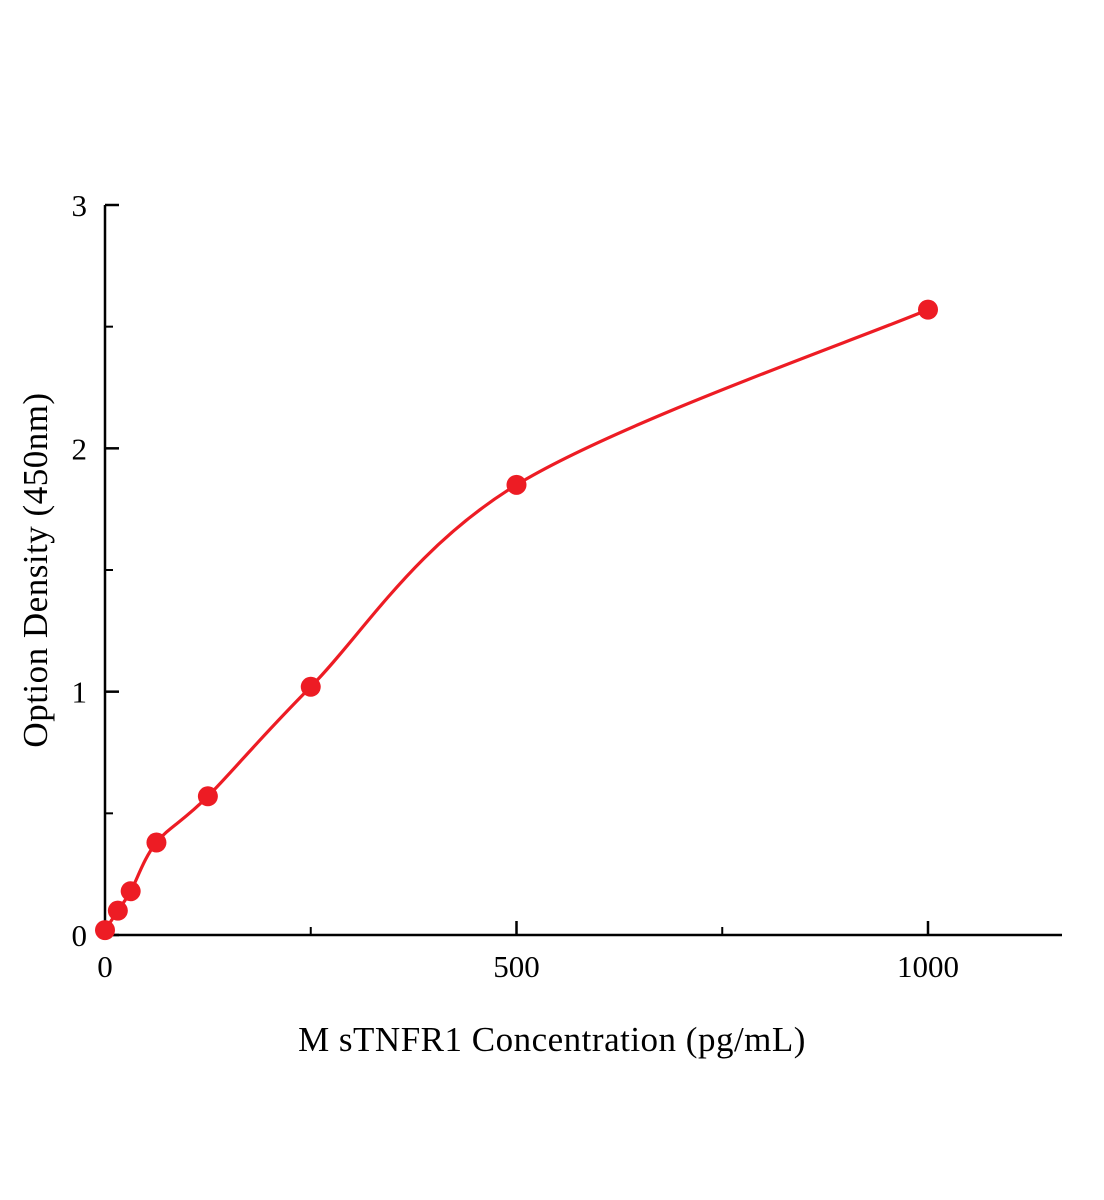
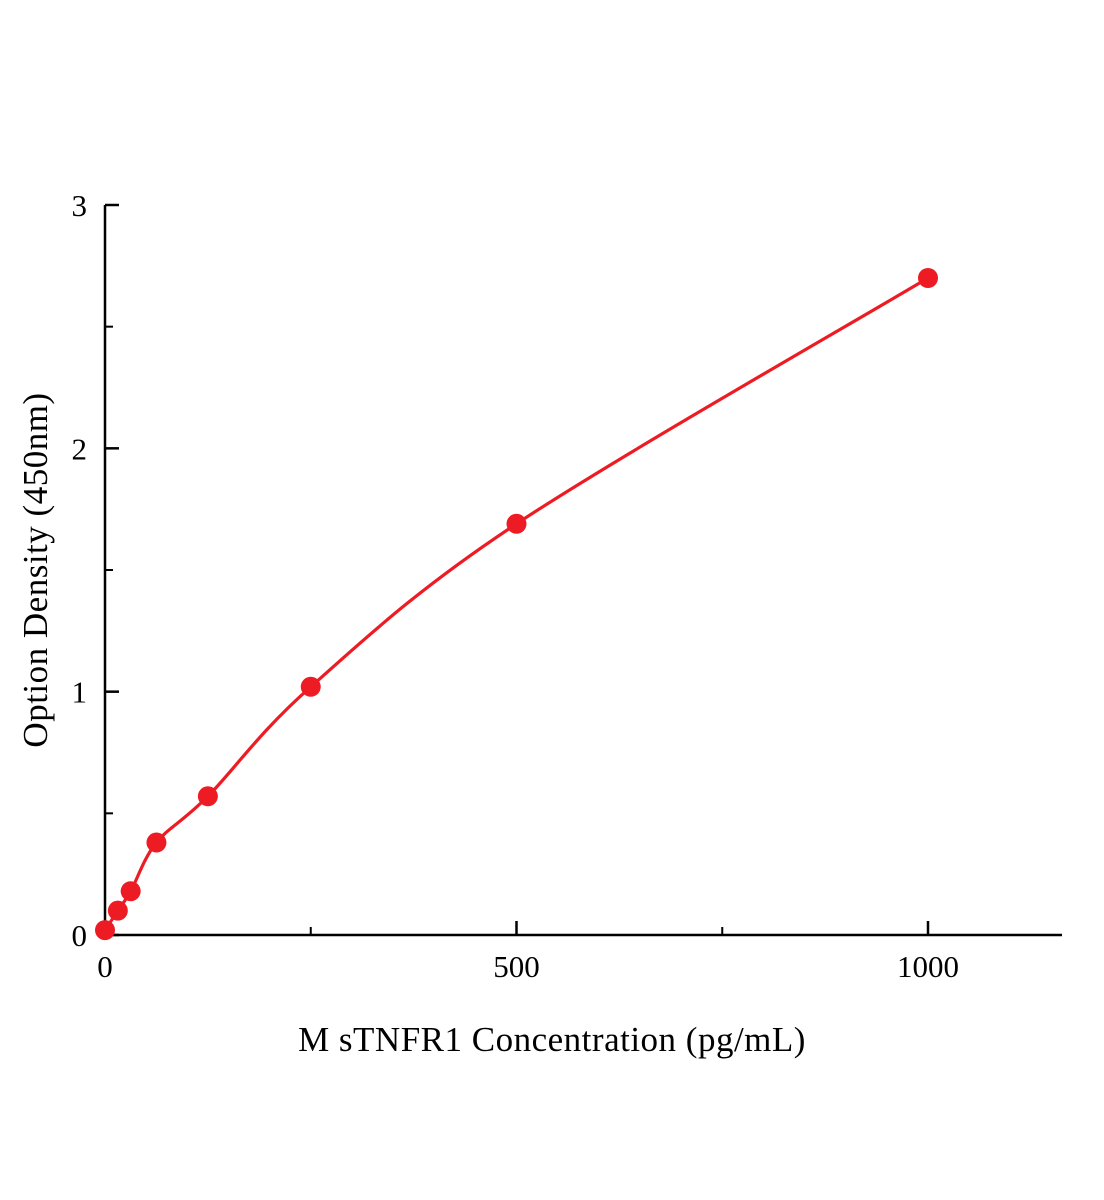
500: 1.85 -> 1.69
1000: 2.57 -> 2.70
